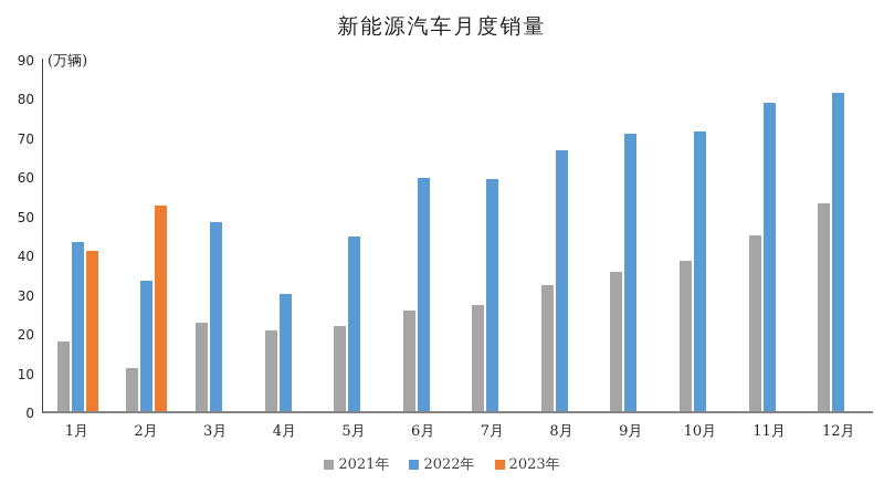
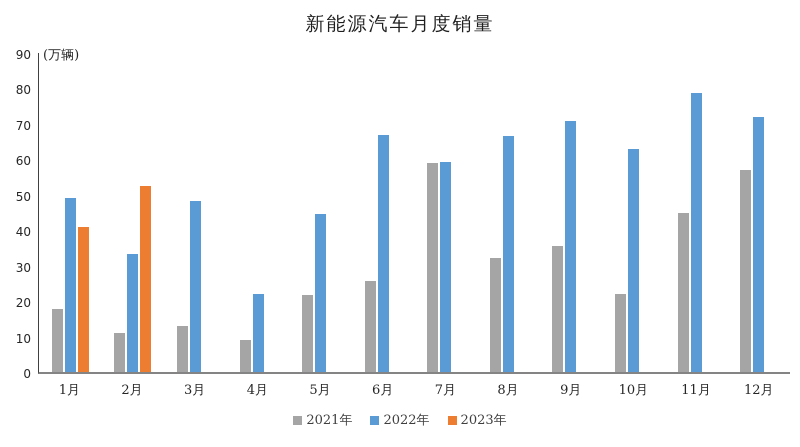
2022年/1月: 43 -> 49
2021年/3月: 23 -> 13
2021年/4月: 21 -> 9
2022年/4月: 30 -> 22
2022年/6月: 60 -> 67
2021年/7月: 27 -> 59
2021年/10月: 38 -> 22
2022年/10月: 71 -> 63
2021年/12月: 53 -> 57
2022年/12月: 81 -> 72
